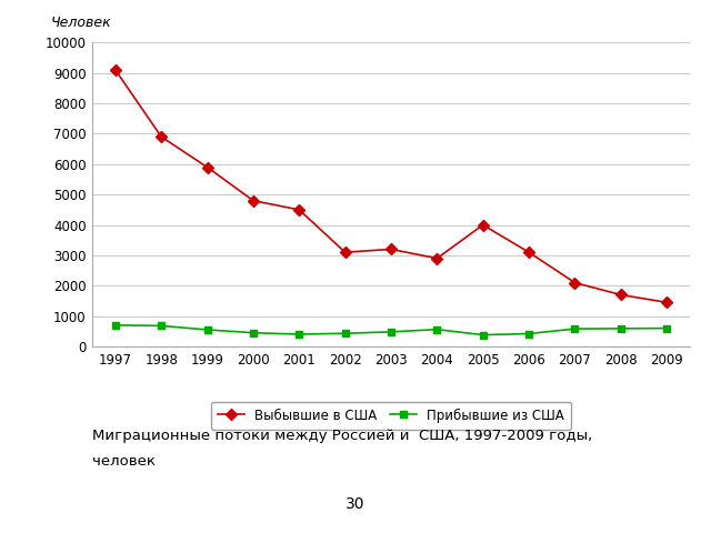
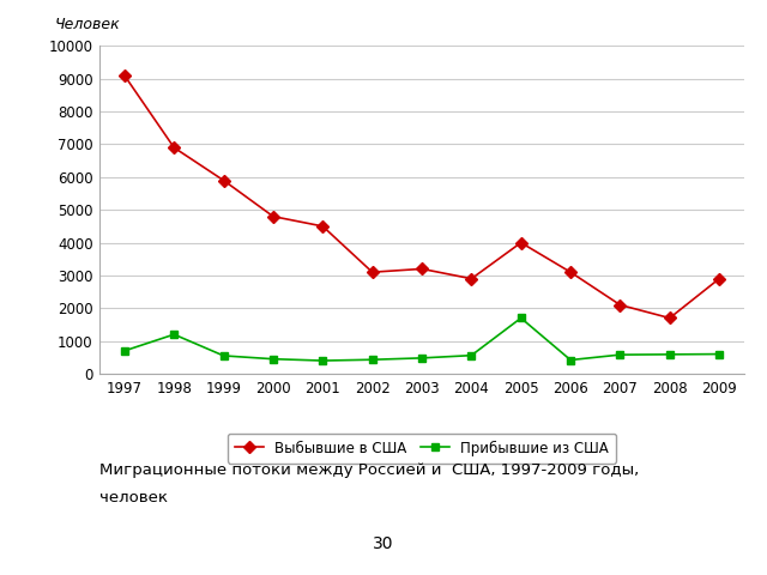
Прибывшие из США/1998: 680 -> 1200
Прибывшие из США/2005: 380 -> 1700
Выбывшие в США/2009: 1450 -> 2900
